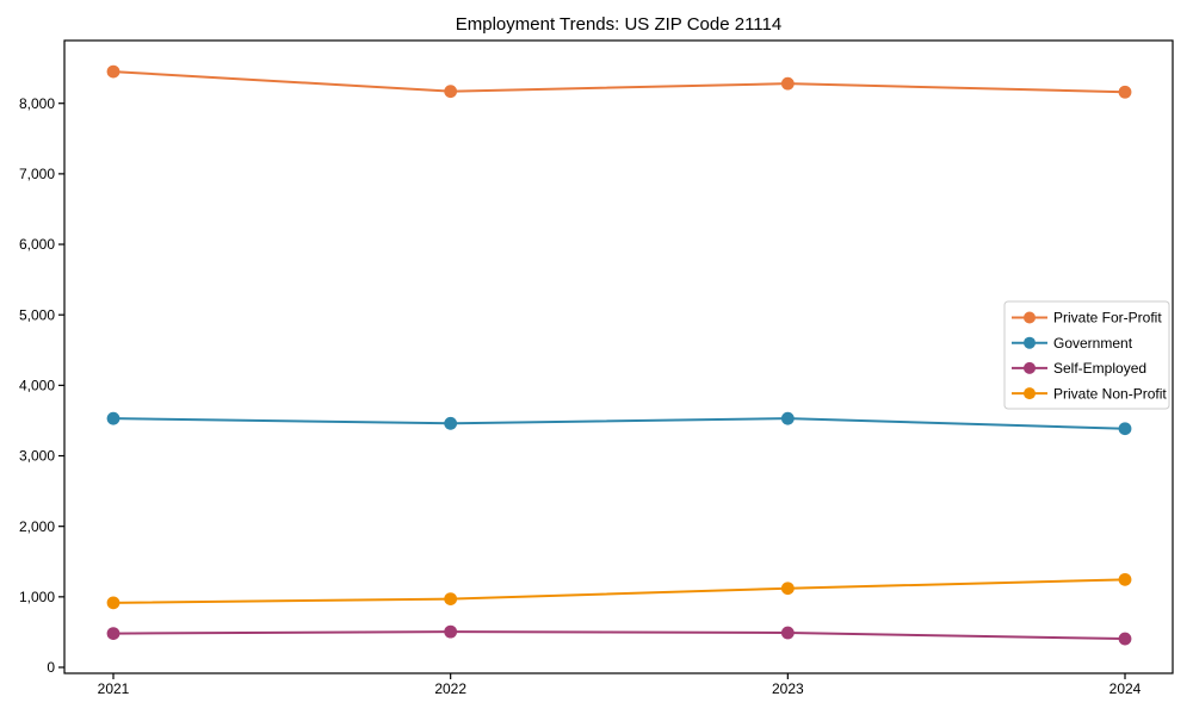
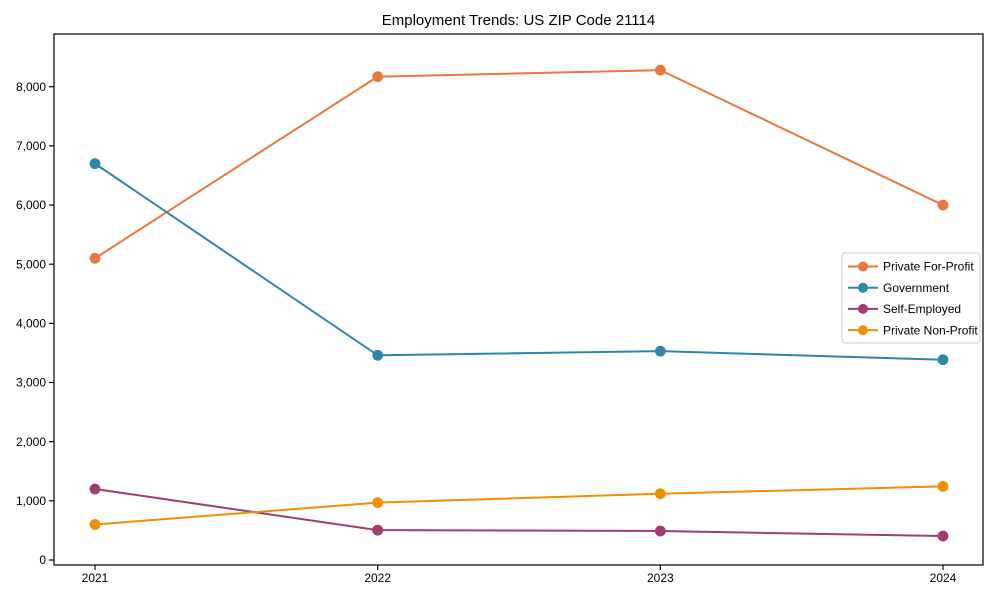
Private For-Profit/2021: 8400 -> 5100
Government/2021: 3500 -> 6700
Self-Employed/2021: 500 -> 1200
Private Non-Profit/2021: 900 -> 600
Private For-Profit/2024: 8200 -> 6000
